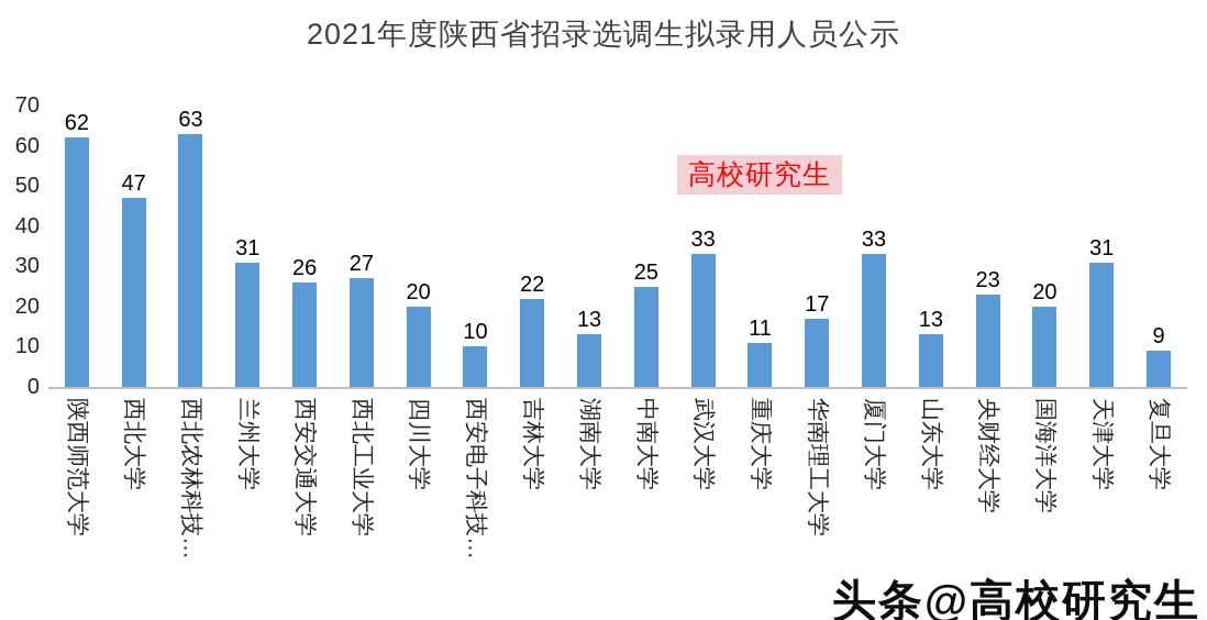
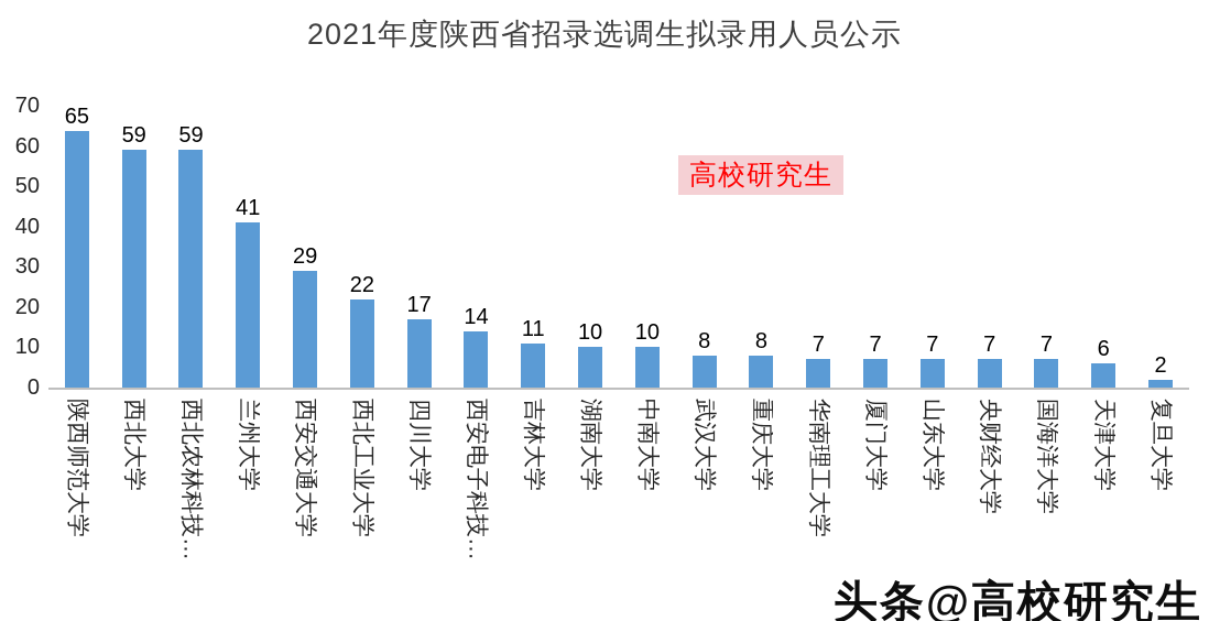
陕西师范大学: 62 -> 65
西北大学: 47 -> 59
西北农林科技…: 63 -> 59
兰州大学: 31 -> 41
西安交通大学: 26 -> 29
西北工业大学: 27 -> 22
四川大学: 20 -> 17
西安电子科技…: 10 -> 14
吉林大学: 22 -> 11
湖南大学: 13 -> 10
中南大学: 25 -> 10
武汉大学: 33 -> 8
重庆大学: 11 -> 8
华南理工大学: 17 -> 7
厦门大学: 33 -> 7
山东大学: 13 -> 7
央财经大学: 23 -> 7
国海洋大学: 20 -> 7
天津大学: 31 -> 6
复旦大学: 9 -> 2
